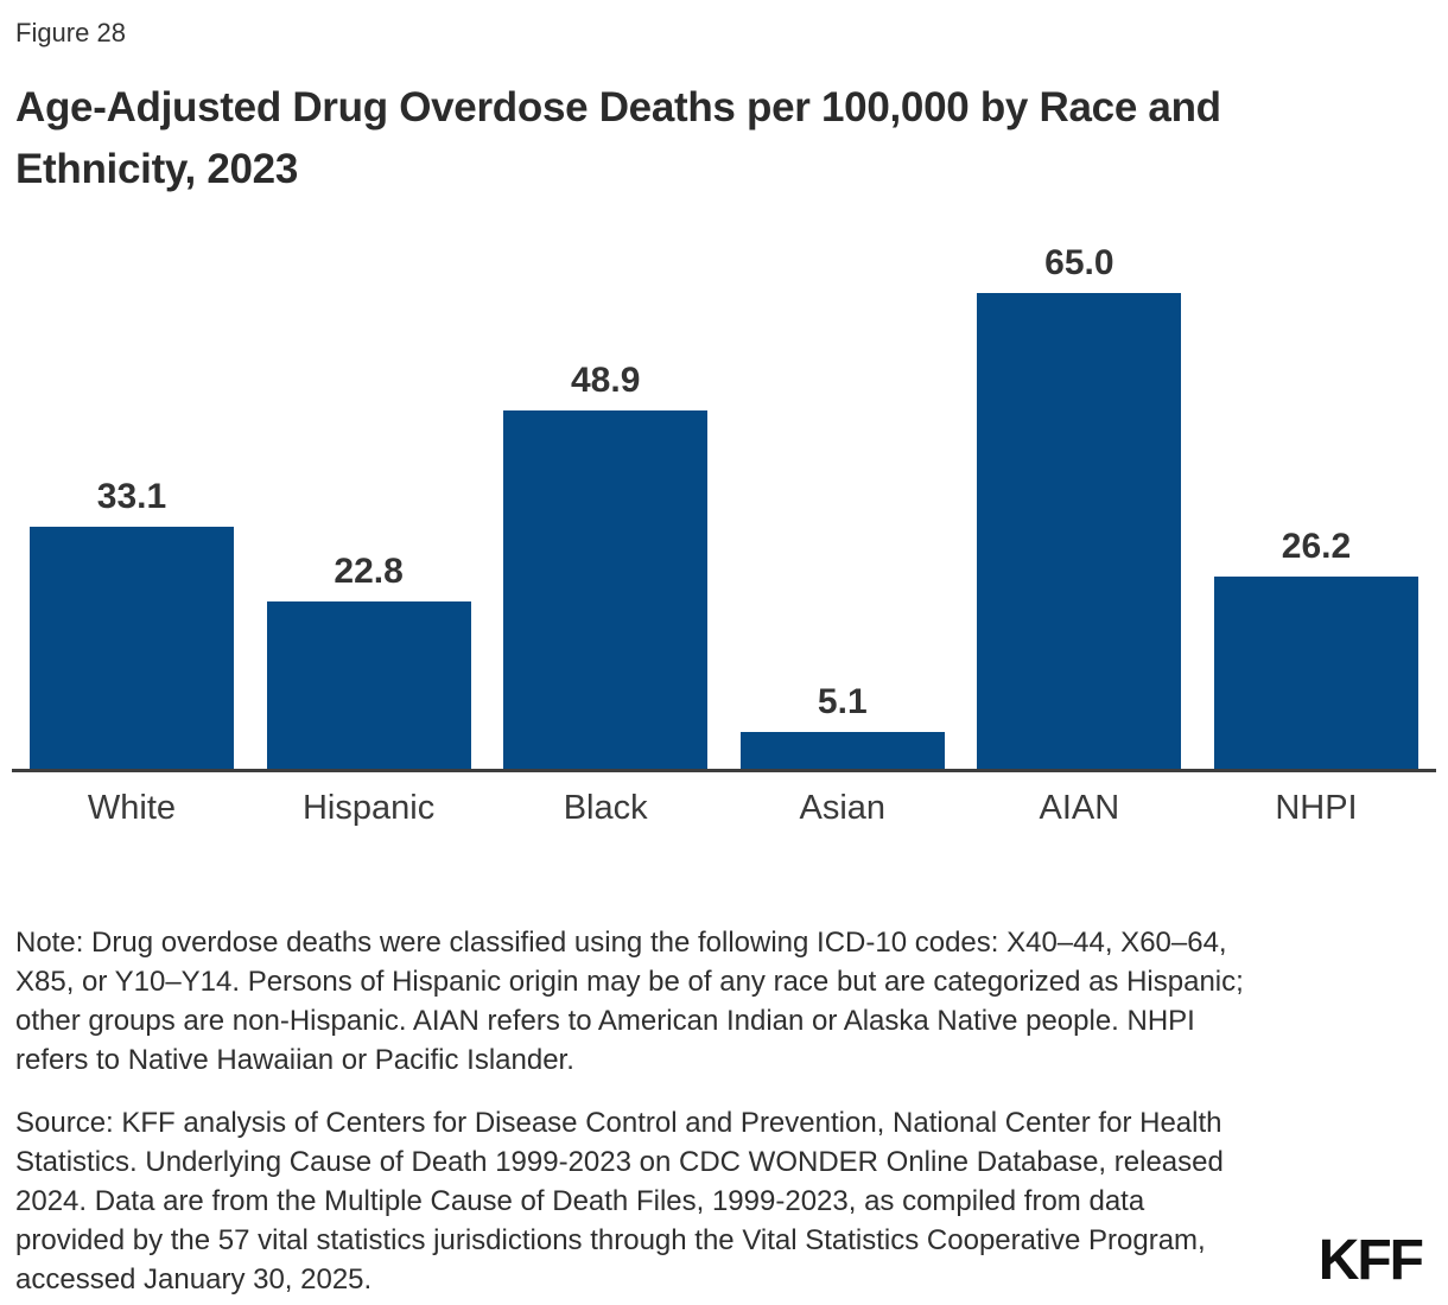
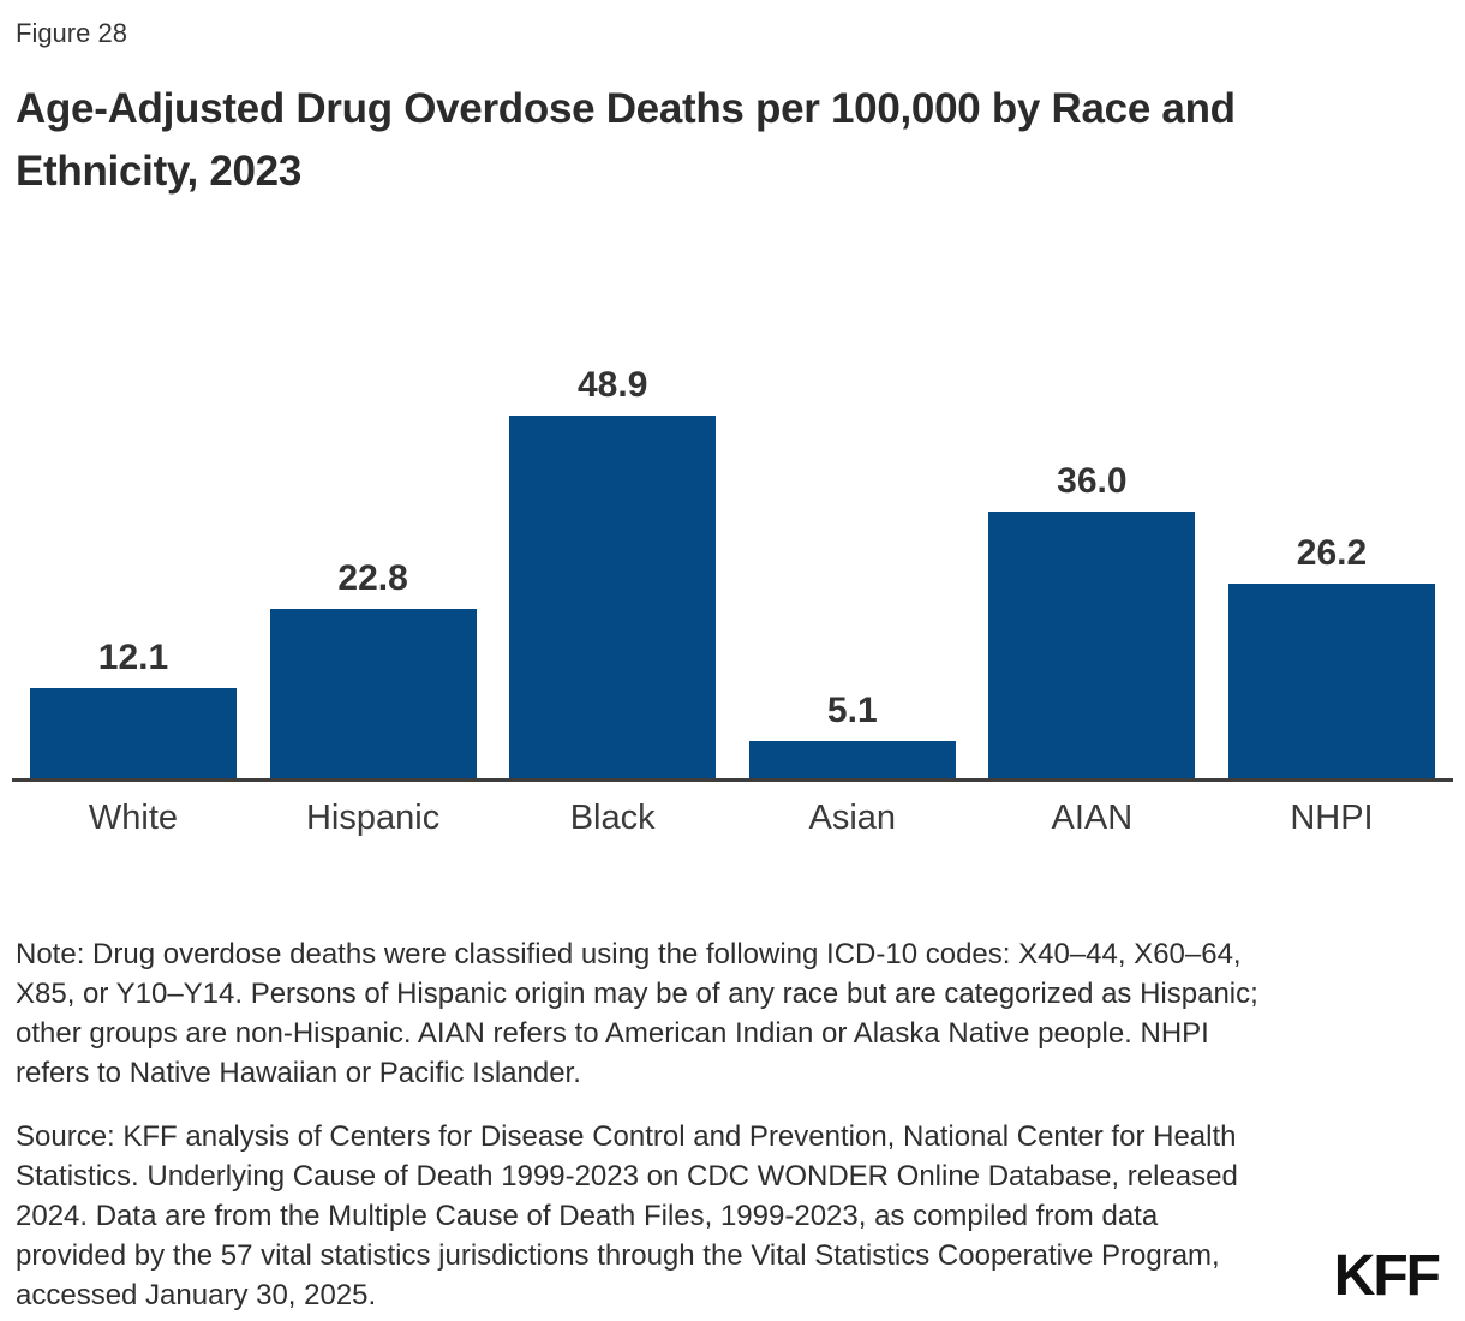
White: 33.1 -> 12.1
AIAN: 65.0 -> 36.0
